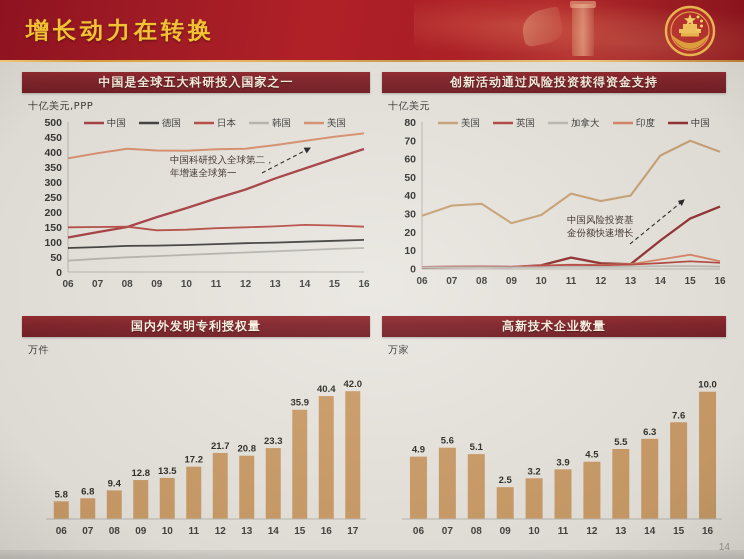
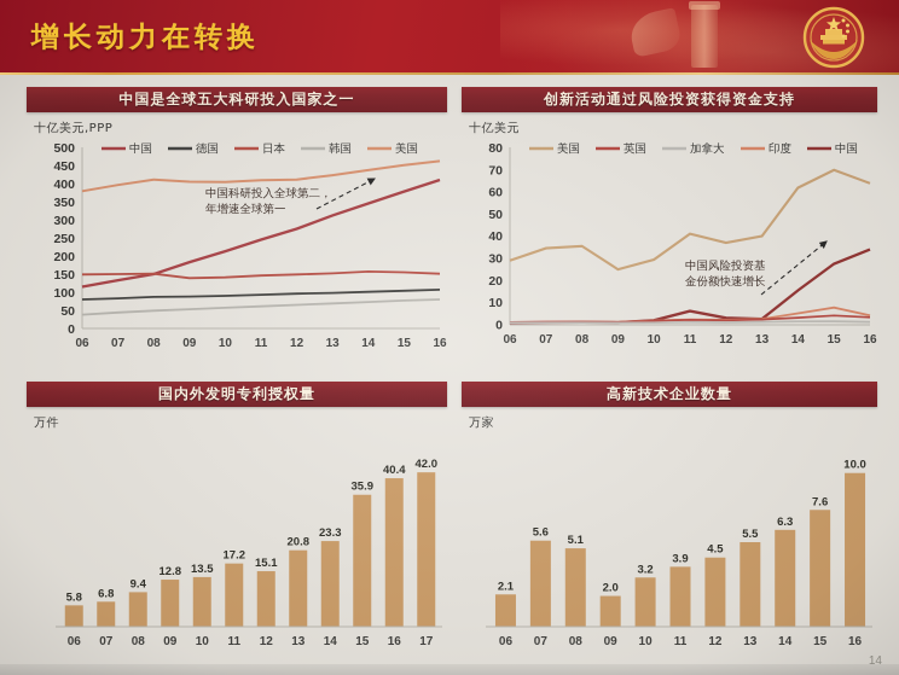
国内外发明专利授权量/12: 21.7 -> 15.1
高新技术企业数量/06: 4.9 -> 2.1
高新技术企业数量/09: 2.5 -> 2.0
